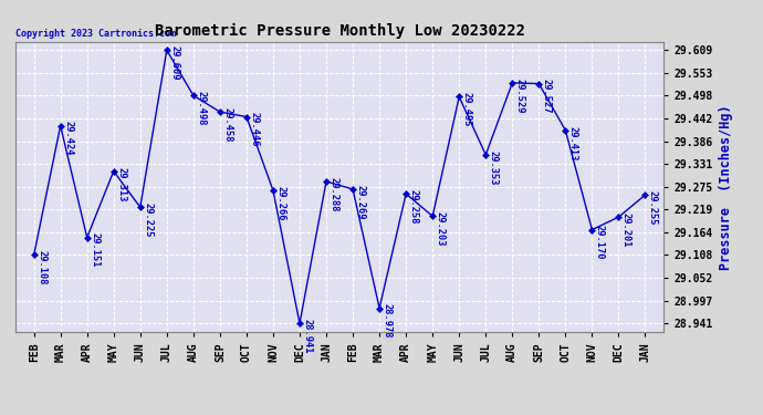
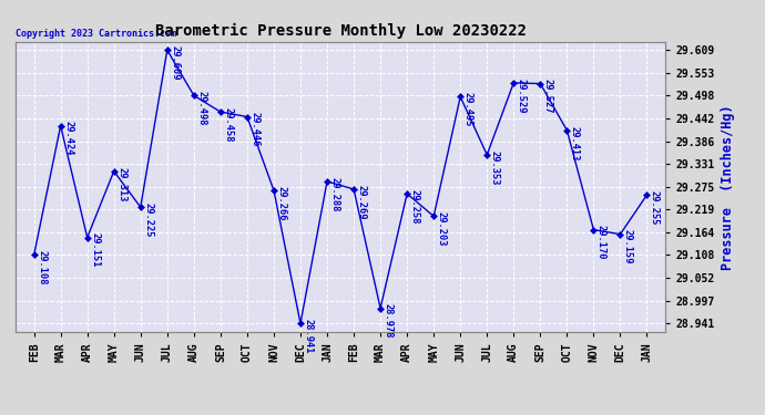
DEC: 29.201 -> 29.159
